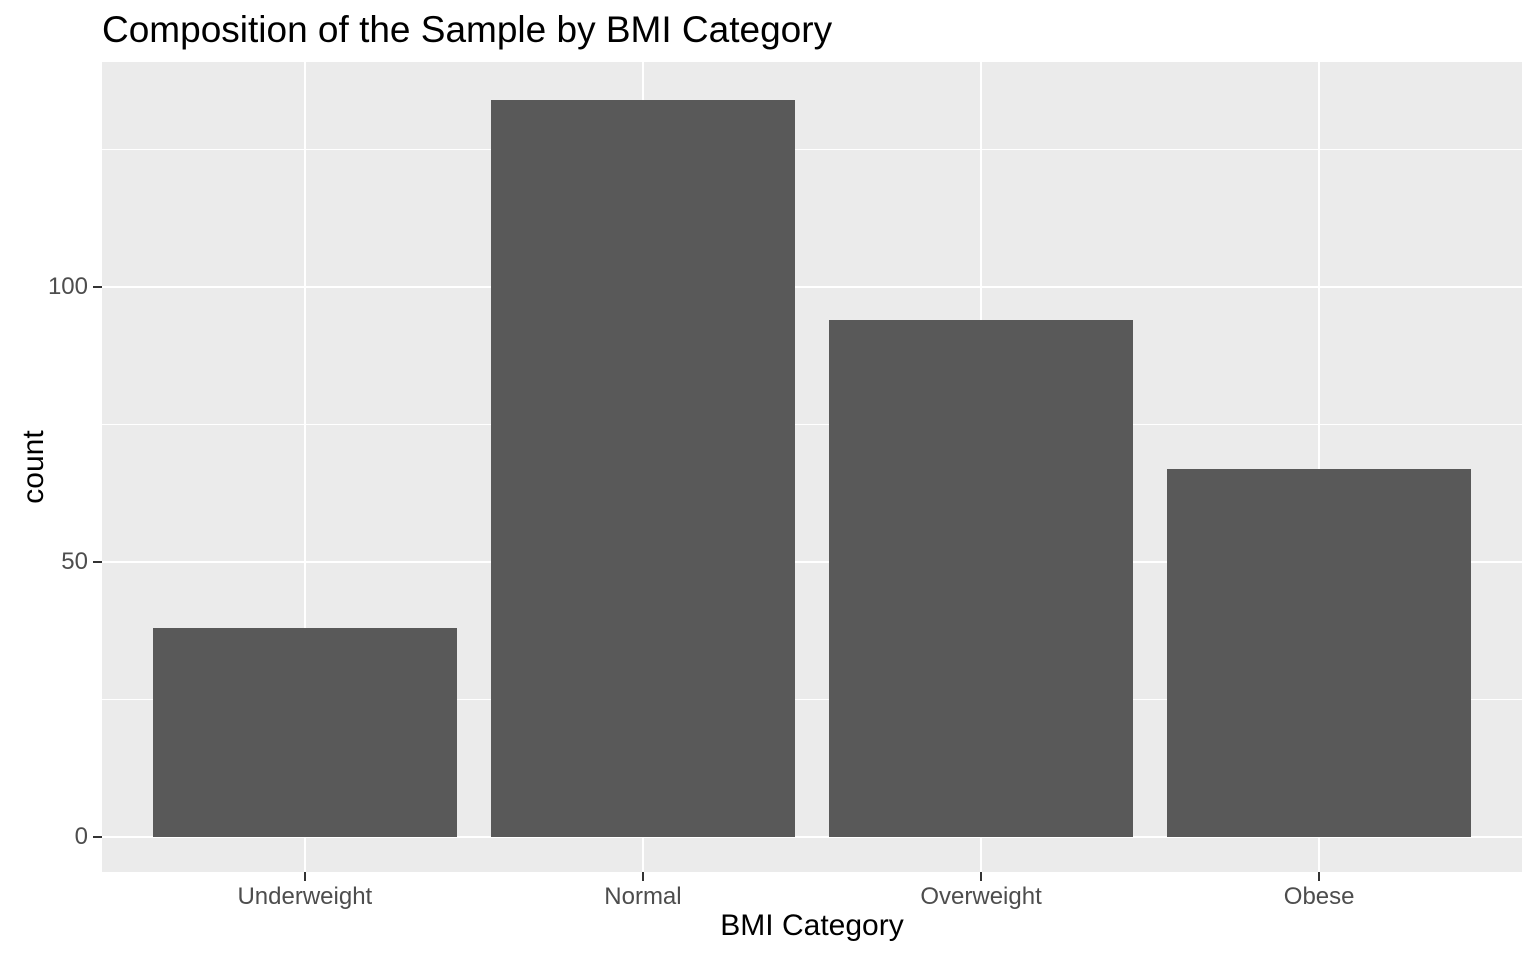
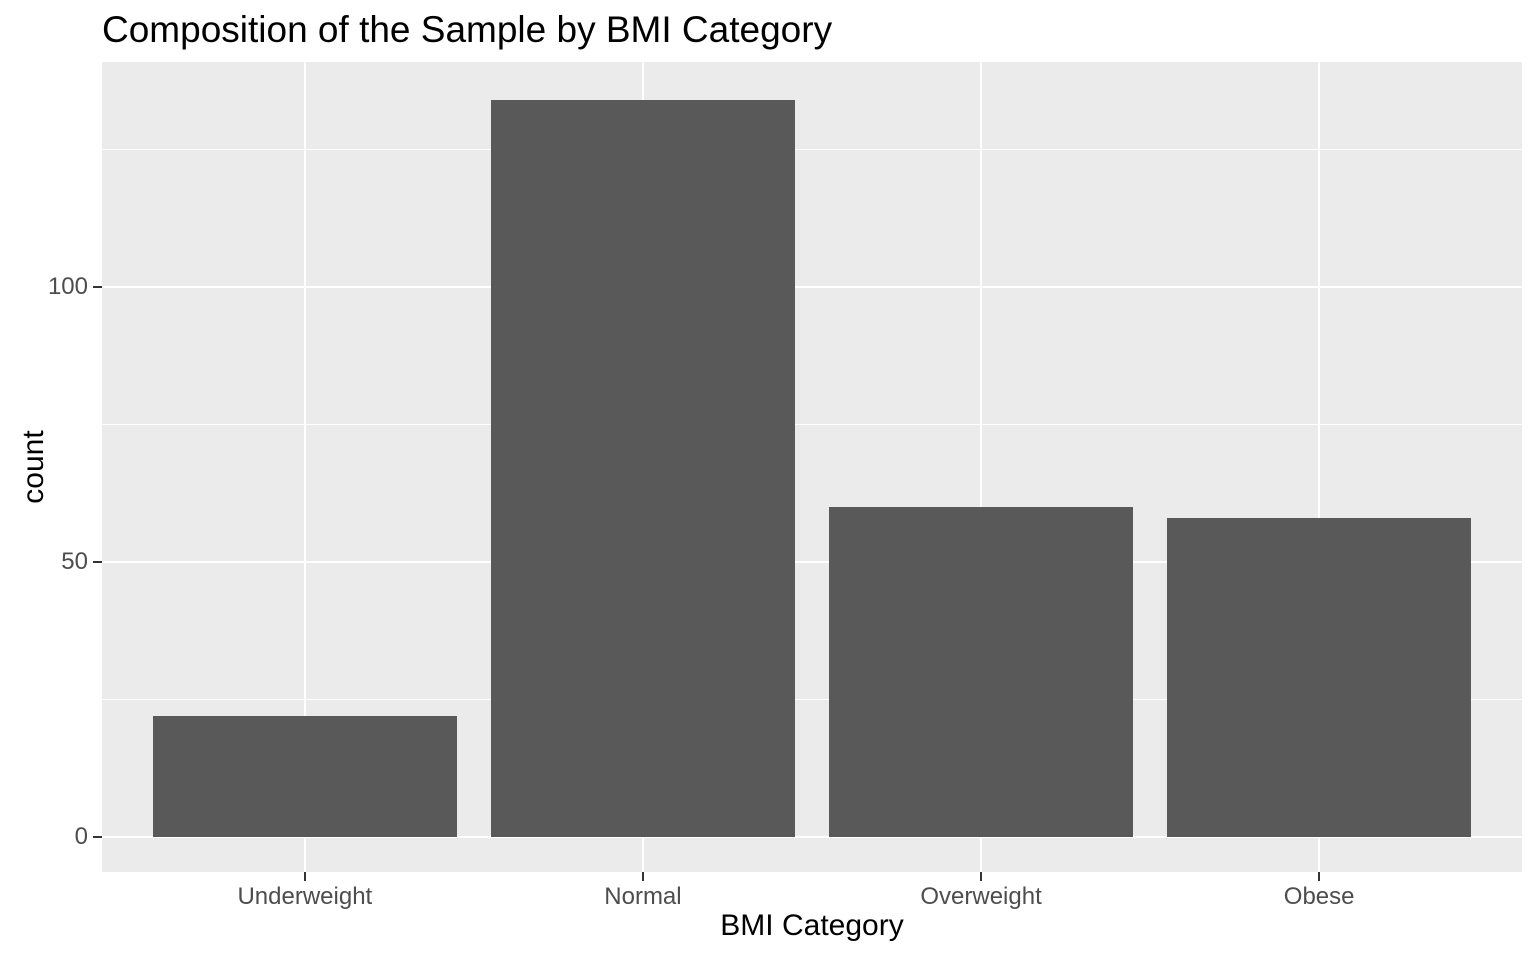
Underweight: 38 -> 22
Overweight: 94 -> 60
Obese: 67 -> 58
